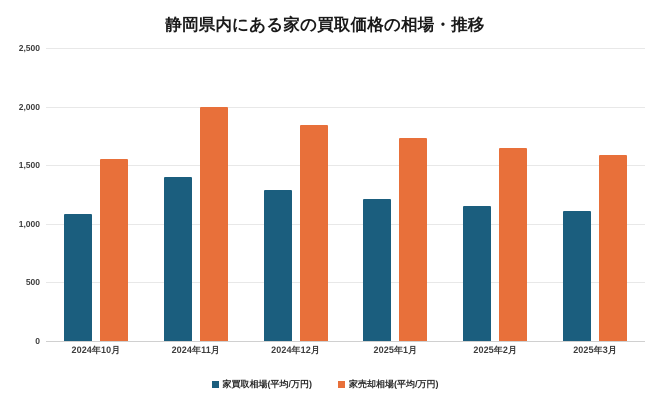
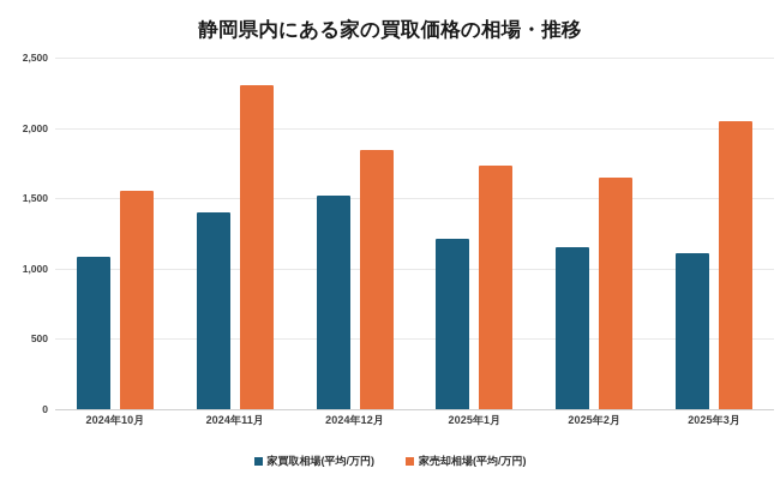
家売却相場(平均/万円)/2024年11月: 2000 -> 2300
家買取相場(平均/万円)/2024年12月: 1290 -> 1520
家売却相場(平均/万円)/2025年3月: 1590 -> 2050
